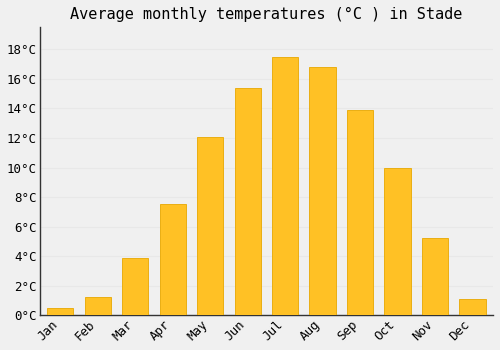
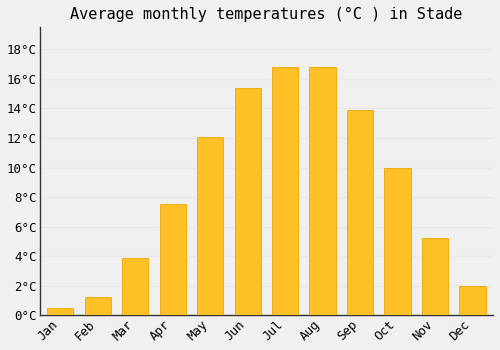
Jul: 17.5°C -> 16.8°C
Dec: 1.1°C -> 2.0°C
